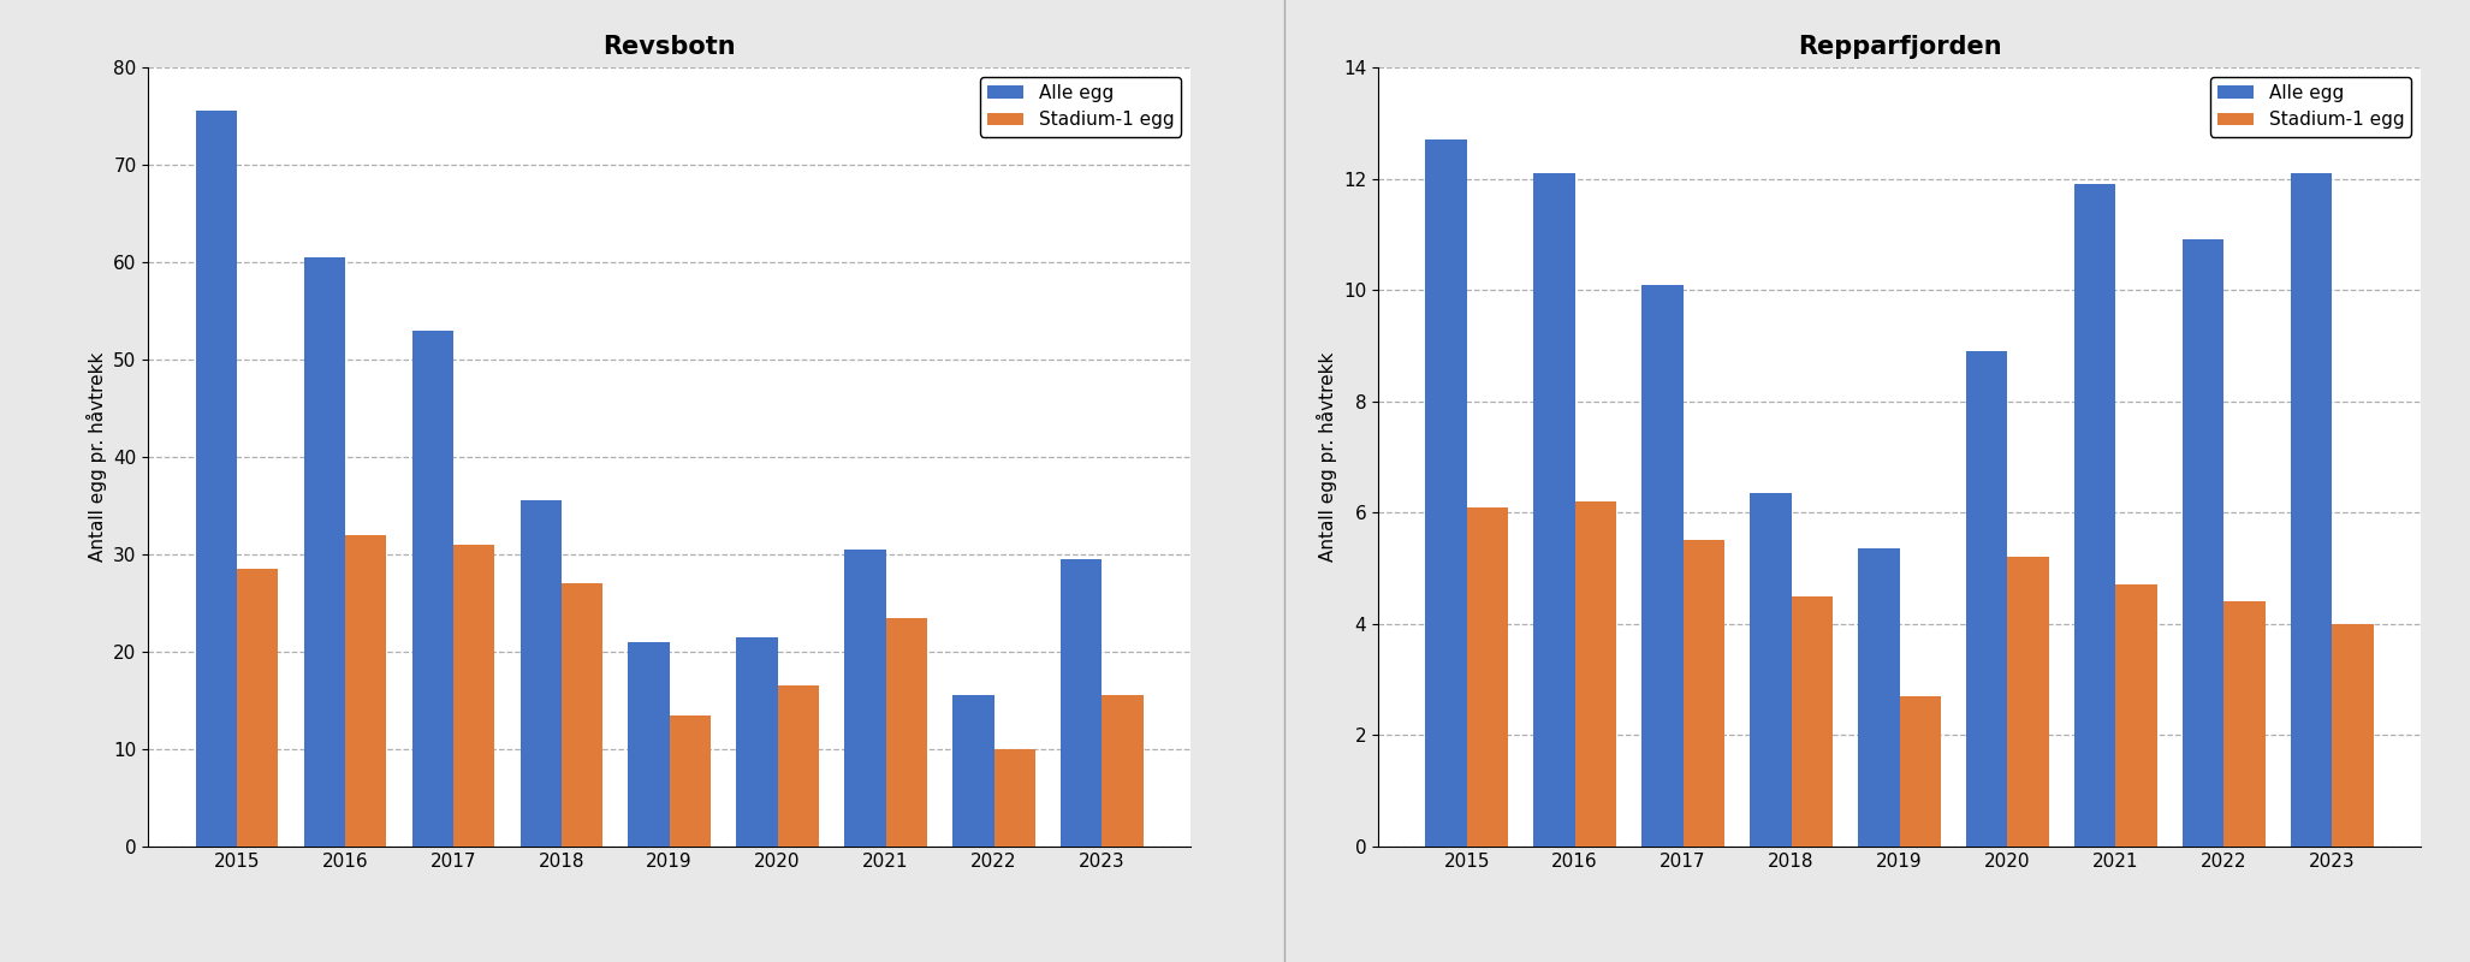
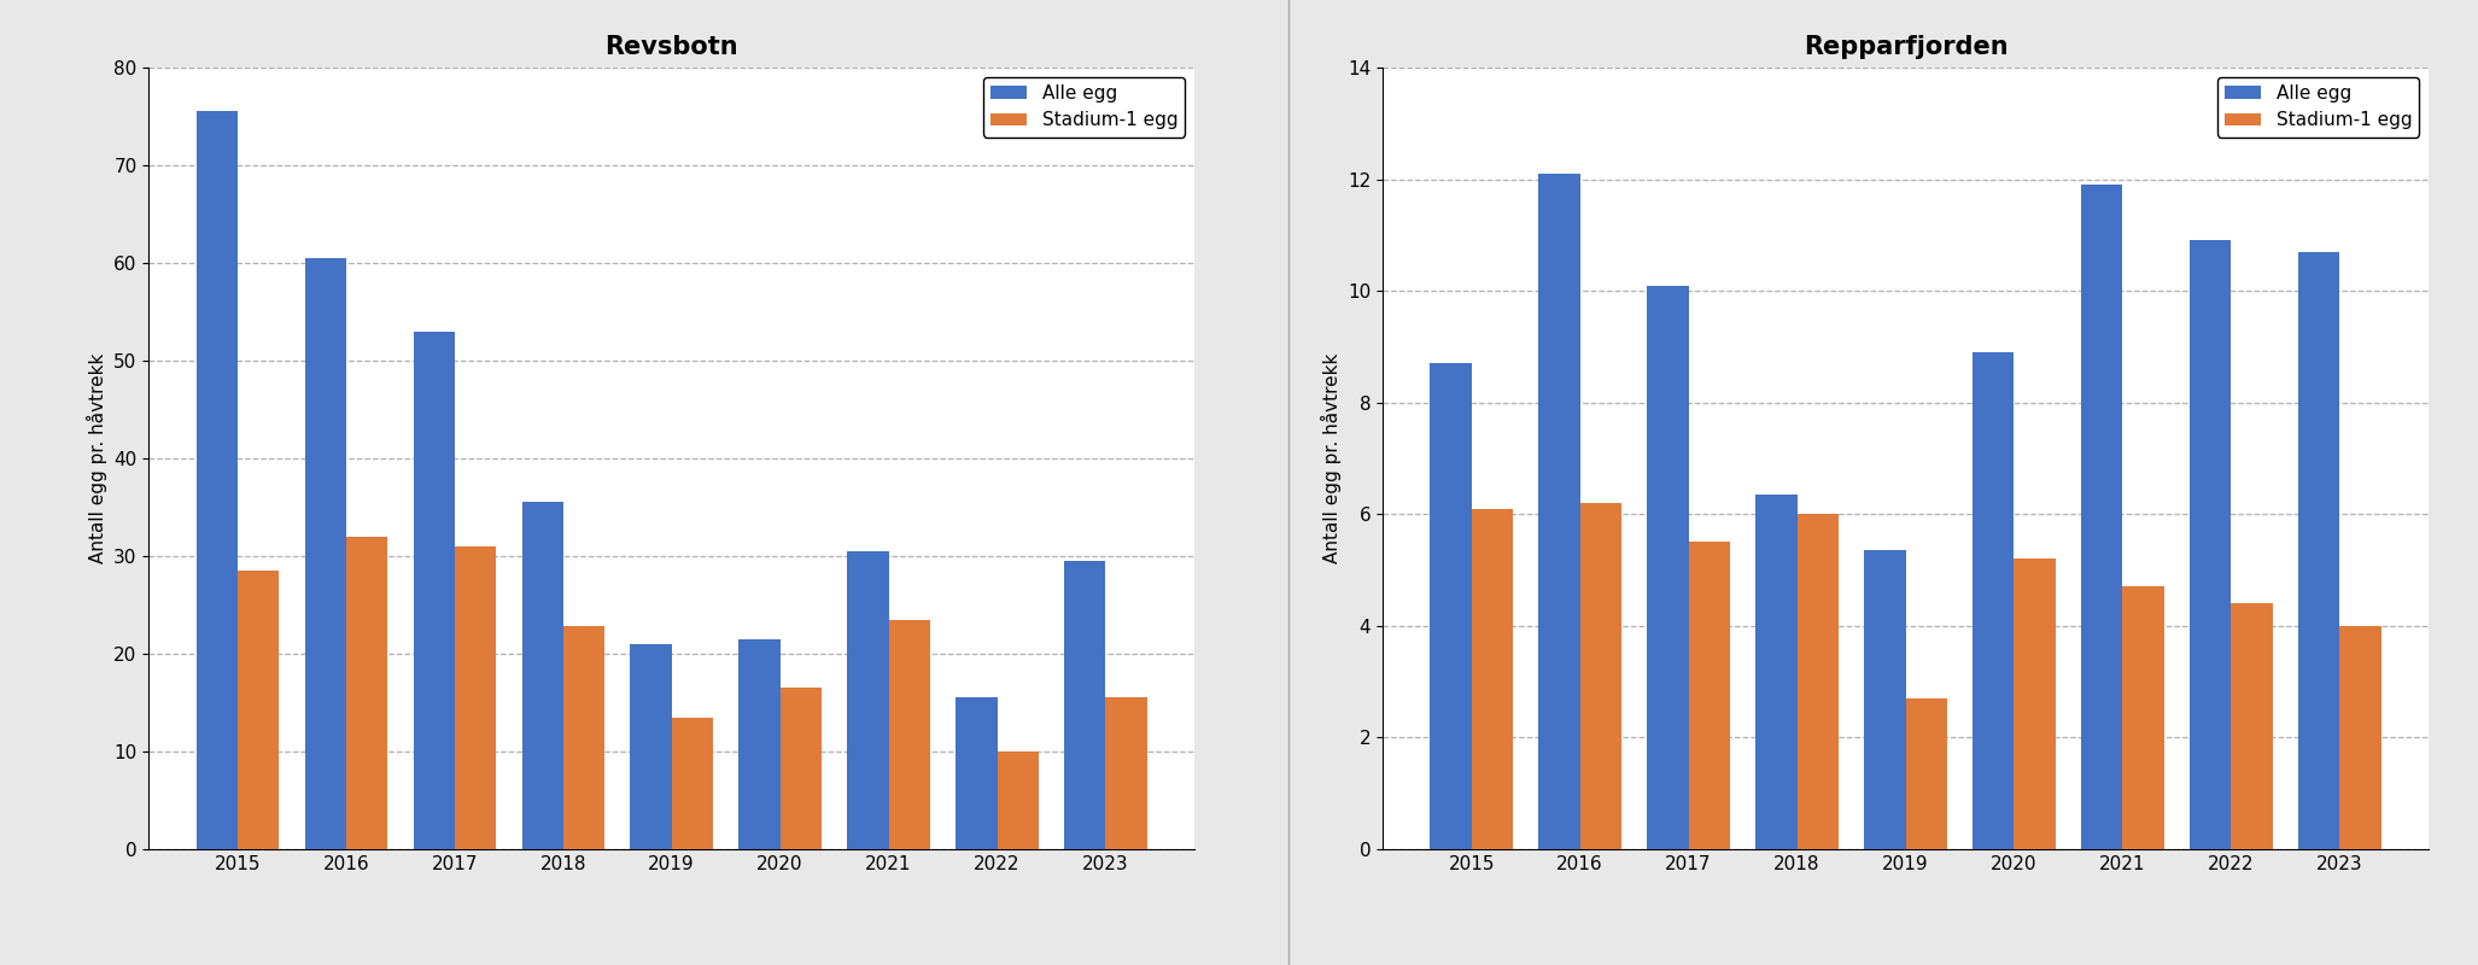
Revsbotn/Stadium-1 egg/2018: 27.0 -> 22.8
Repparfjorden/Alle egg/2015: 12.70 -> 8.70
Repparfjorden/Stadium-1 egg/2018: 4.5 -> 6.0
Repparfjorden/Alle egg/2023: 12.10 -> 10.70
